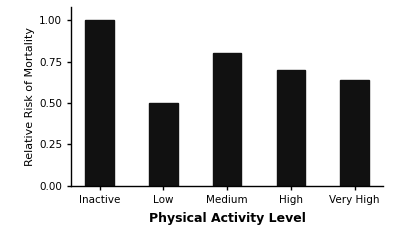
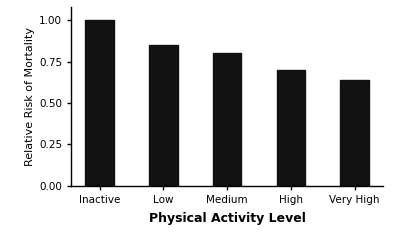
Low: 0.50 -> 0.85
